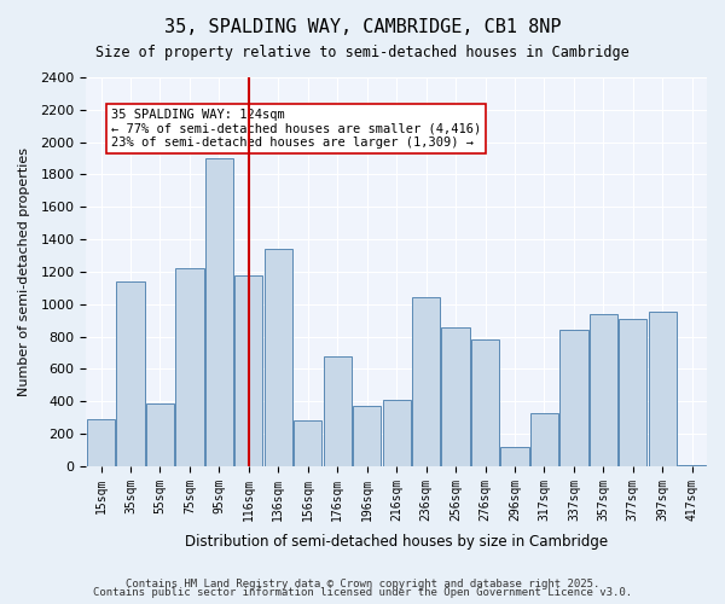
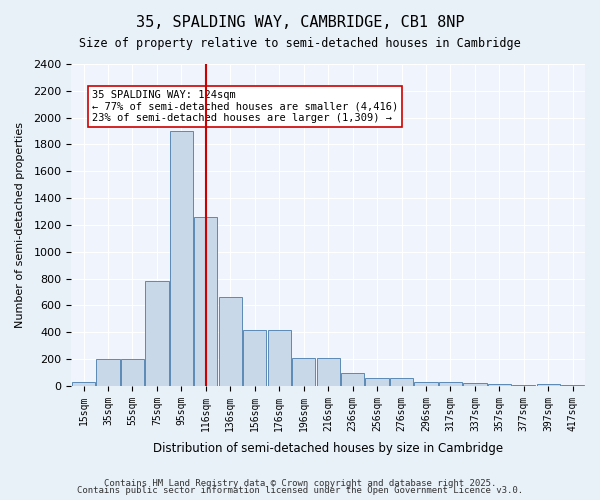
15sqm: 290 -> 30
35sqm: 1140 -> 200
55sqm: 390 -> 200
75sqm: 1220 -> 780
116sqm: 1180 -> 1260
136sqm: 1340 -> 660
156sqm: 280 -> 420
176sqm: 680 -> 420
196sqm: 370 -> 210
216sqm: 410 -> 210
236sqm: 1040 -> 100
256sqm: 860 -> 60
276sqm: 780 -> 60
296sqm: 120 -> 30
317sqm: 330 -> 30
337sqm: 840 -> 20
357sqm: 940 -> 20
377sqm: 910 -> 10
397sqm: 950 -> 20
